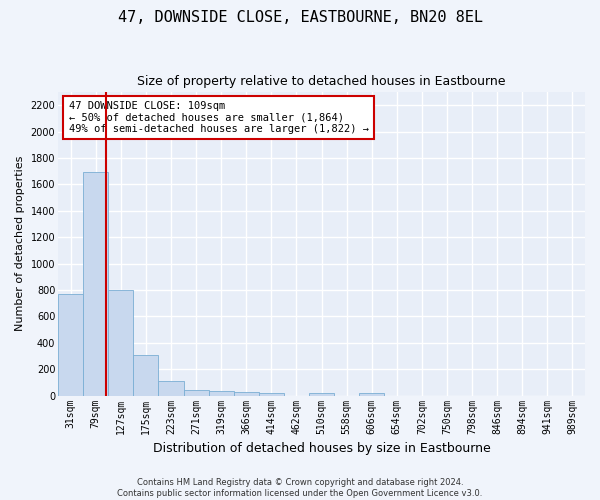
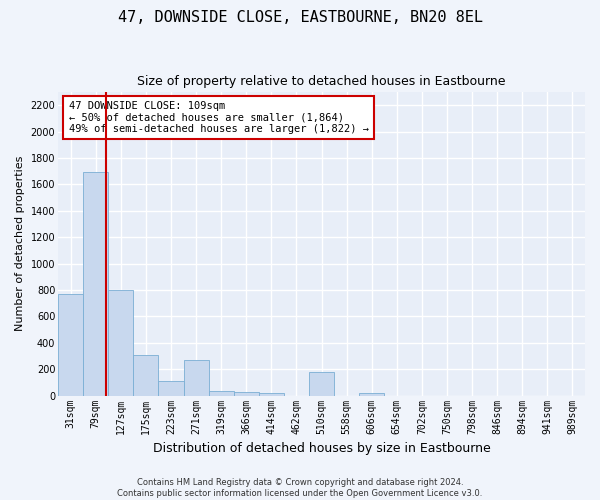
271sqm: 40 -> 270
510sqm: 20 -> 180
